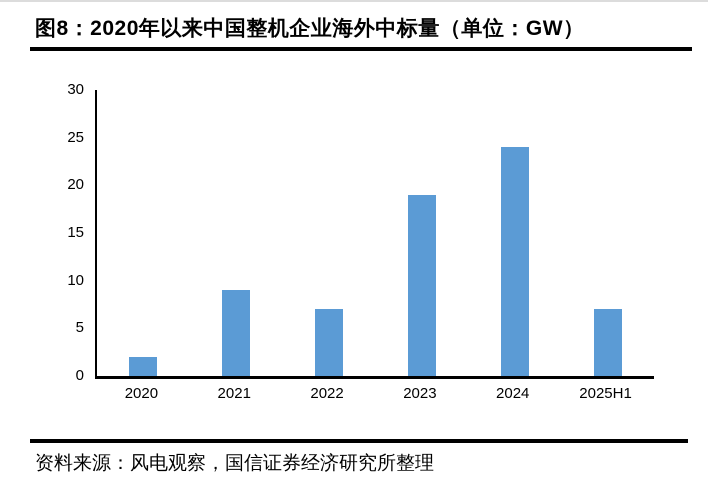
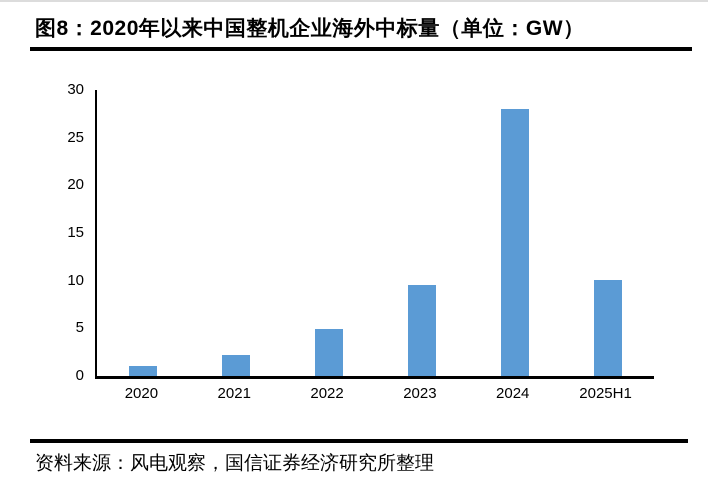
2020: 2 -> 1
2021: 9 -> 2
2022: 7 -> 5
2023: 19 -> 10
2024: 24 -> 28
2025H1: 7 -> 10
